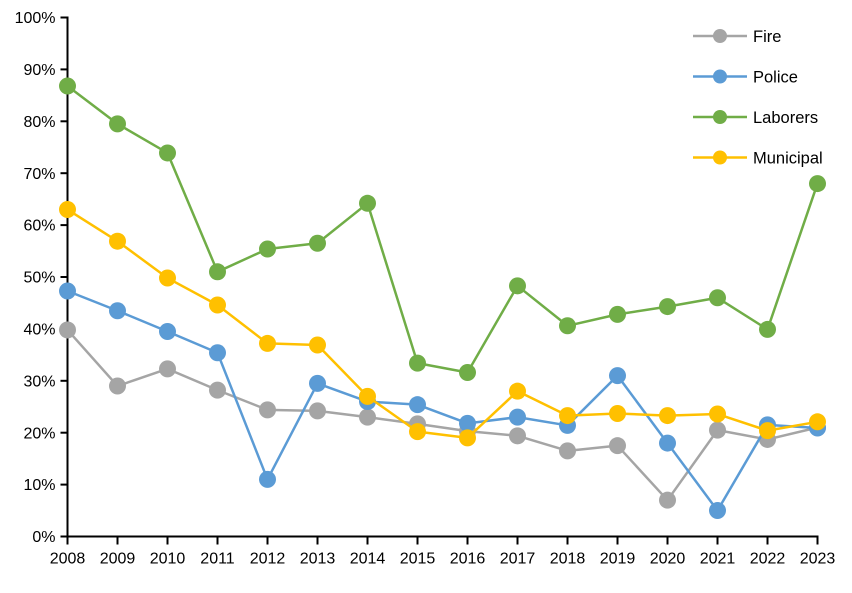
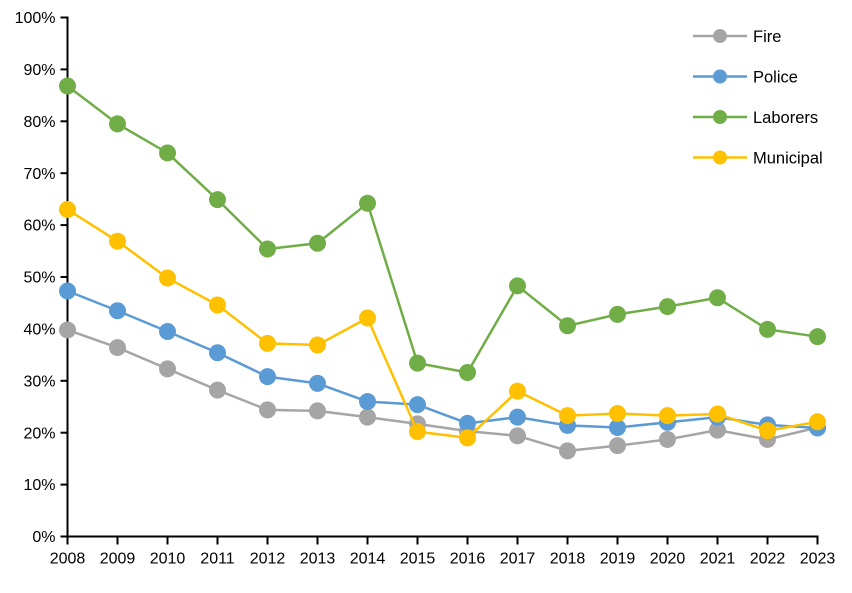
Fire/2009: 29% -> 36%
Laborers/2011: 51% -> 65%
Police/2012: 11% -> 31%
Municipal/2014: 27% -> 42%
Police/2019: 31% -> 21%
Fire/2020: 7% -> 19%
Police/2020: 18% -> 22%
Police/2021: 5% -> 23%
Laborers/2023: 68% -> 38%
